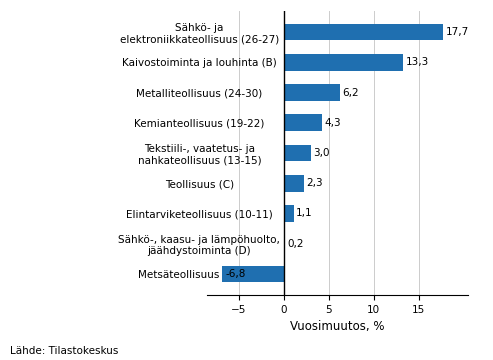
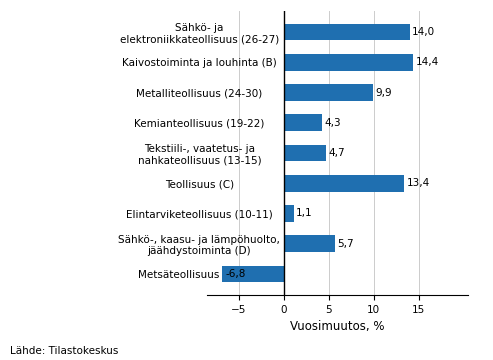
Sähkö- ja elektroniikkateollisuus (26-27): 17,7 -> 14,0
Kaivostoiminta ja louhinta (B): 13,3 -> 14,4
Metalliteollisuus (24-30): 6,2 -> 9,9
Tekstiili-, vaatetus- ja nahkateollisuus (13-15): 3,0 -> 4,7
Teollisuus (C): 2,3 -> 13,4
Sähkö-, kaasu- ja lämpöhuolto, jäähdystoiminta (D): 0,2 -> 5,7
